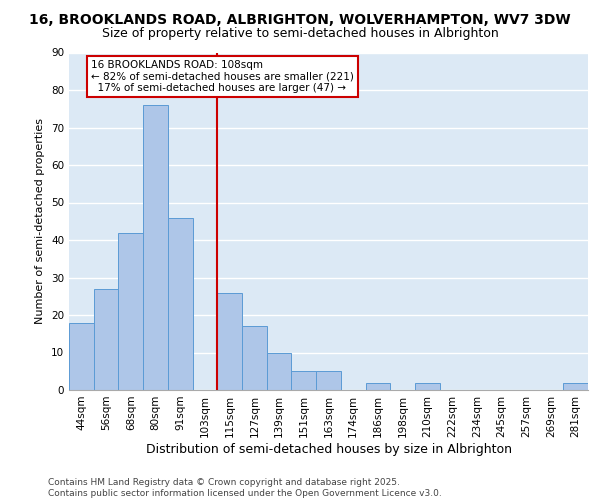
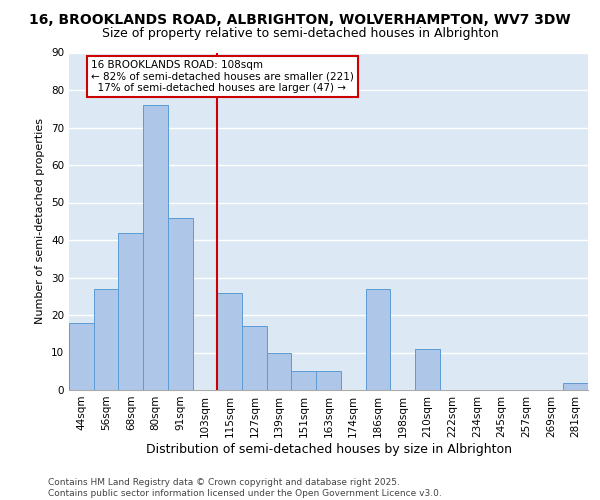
186sqm: 2 -> 27
210sqm: 2 -> 11
